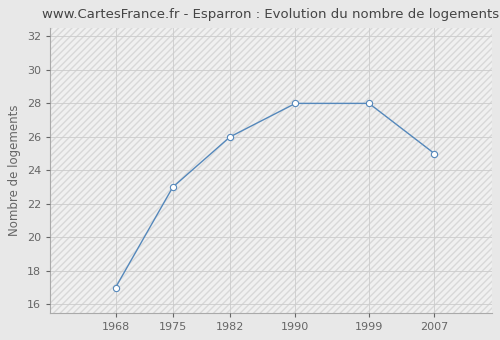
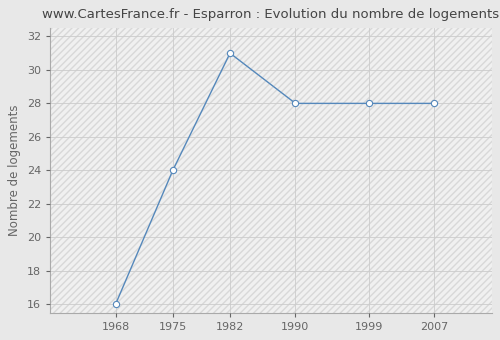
1968: 17 -> 16
1975: 23 -> 24
1982: 26 -> 31
2007: 25 -> 28
